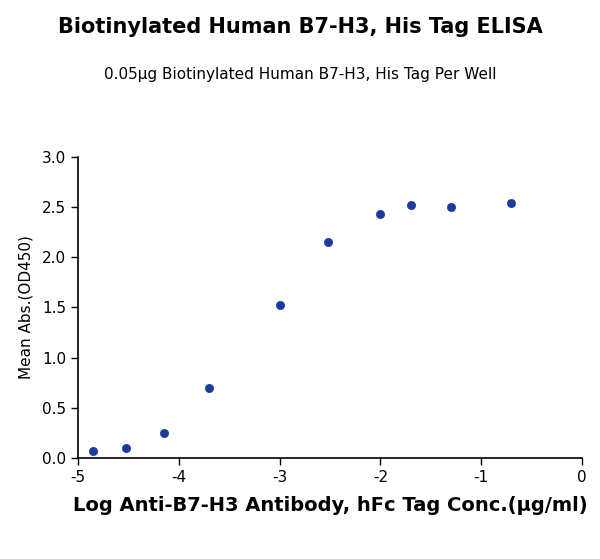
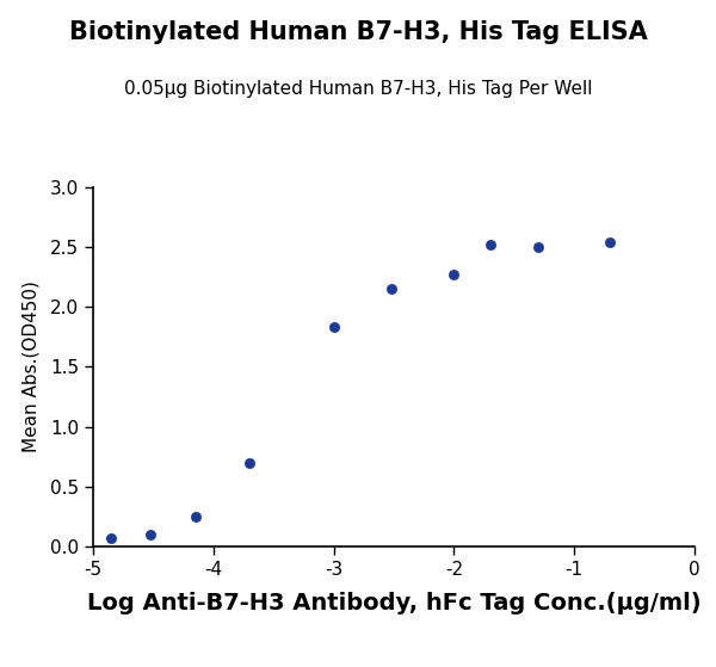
-3: 1.52 -> 1.83
-2: 2.43 -> 2.27
